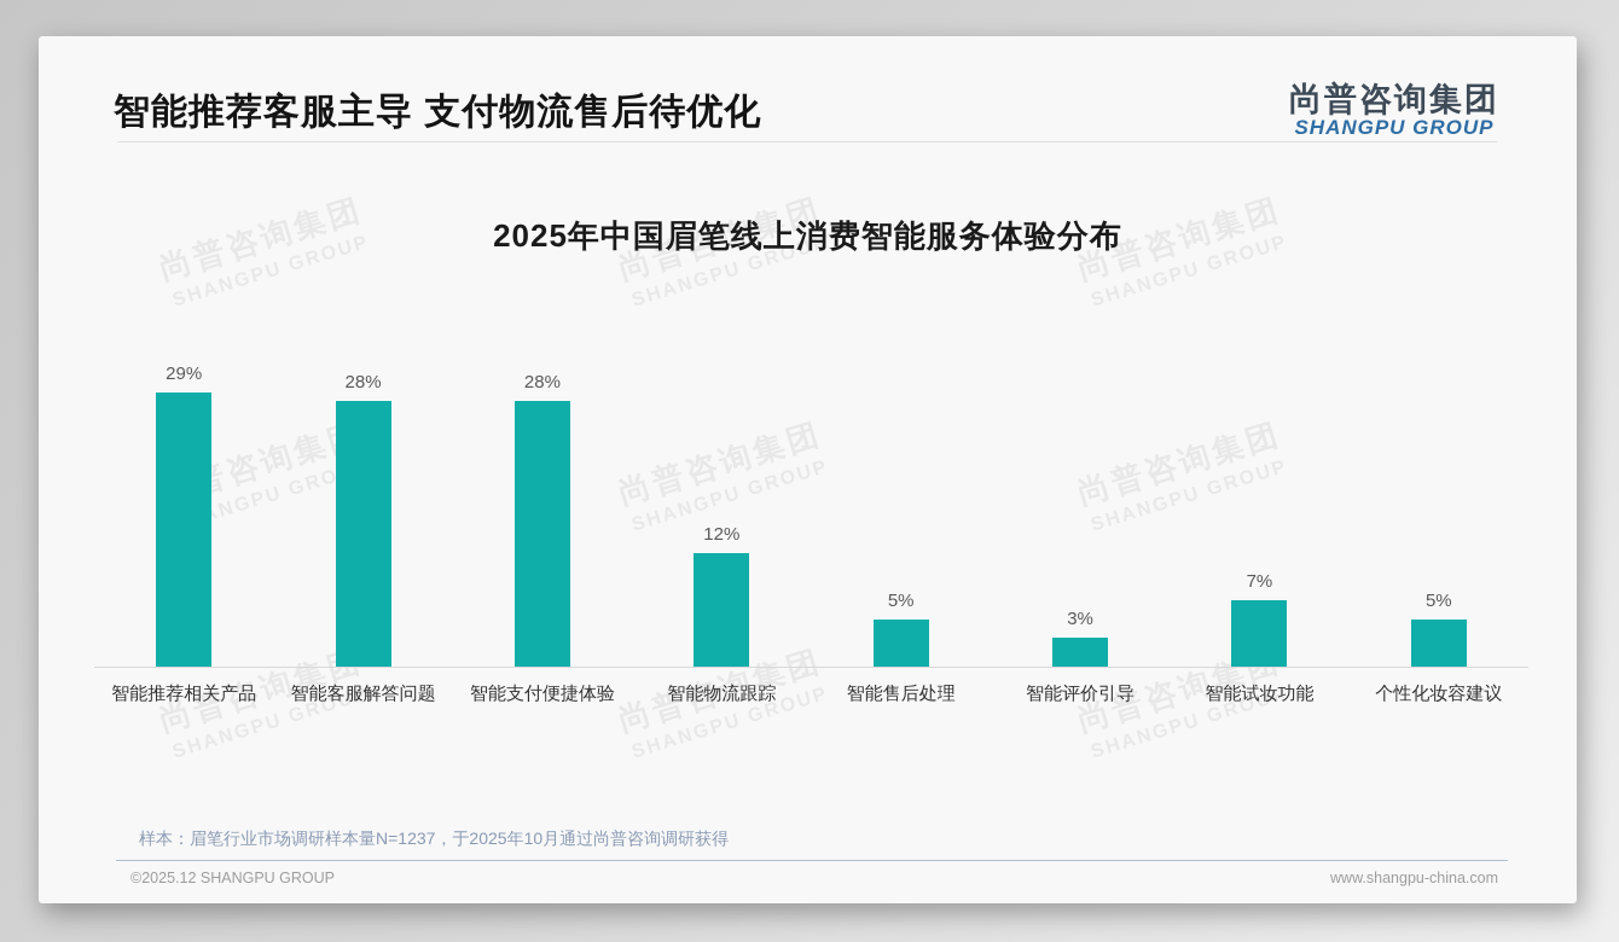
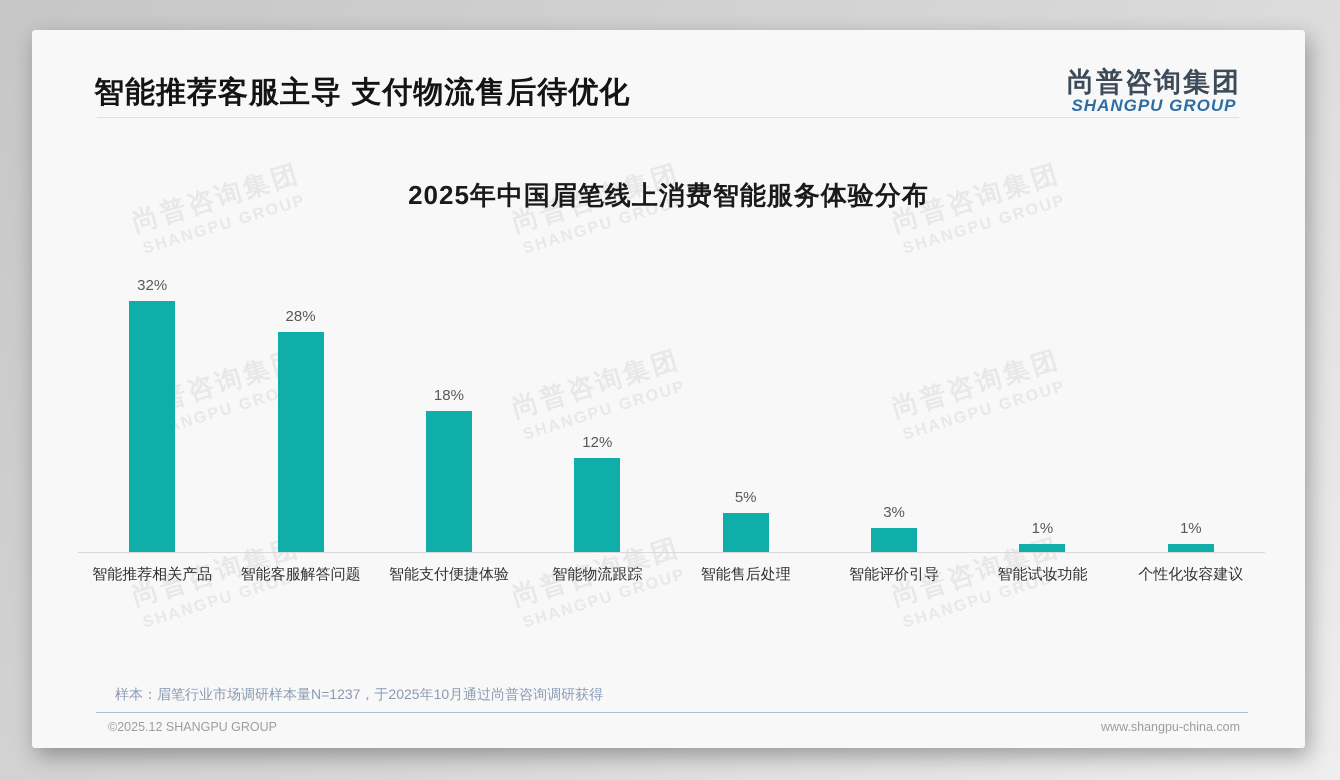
智能推荐相关产品: 29% -> 32%
智能支付便捷体验: 28% -> 18%
智能试妆功能: 7% -> 1%
个性化妆容建议: 5% -> 1%
